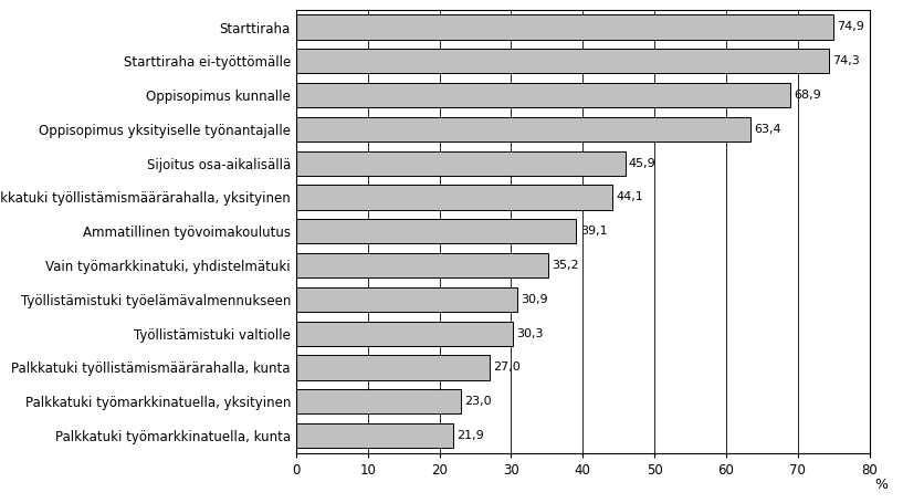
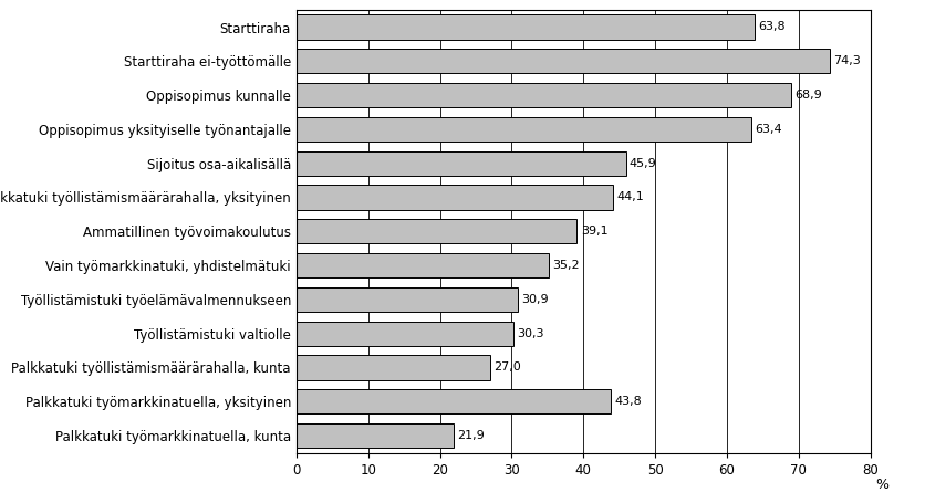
Starttiraha: 74,9 -> 63,8
Palkkatuki työmarkkinatuella, yksityinen: 23,0 -> 43,8
